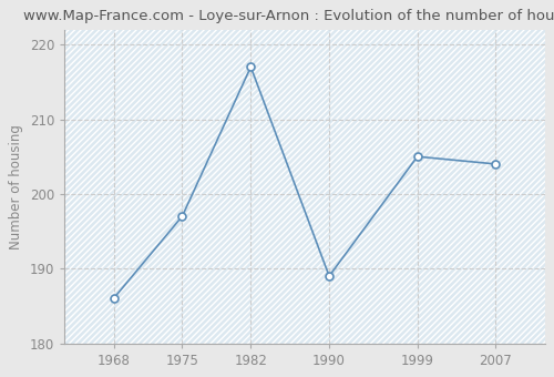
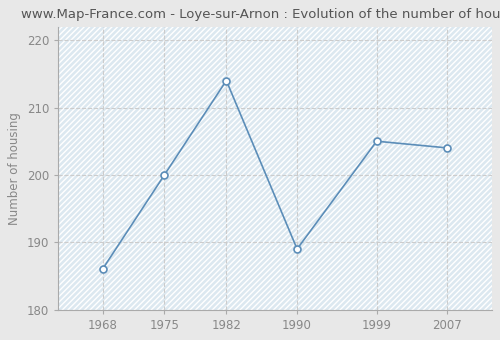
1975: 197 -> 200
1982: 217 -> 214
